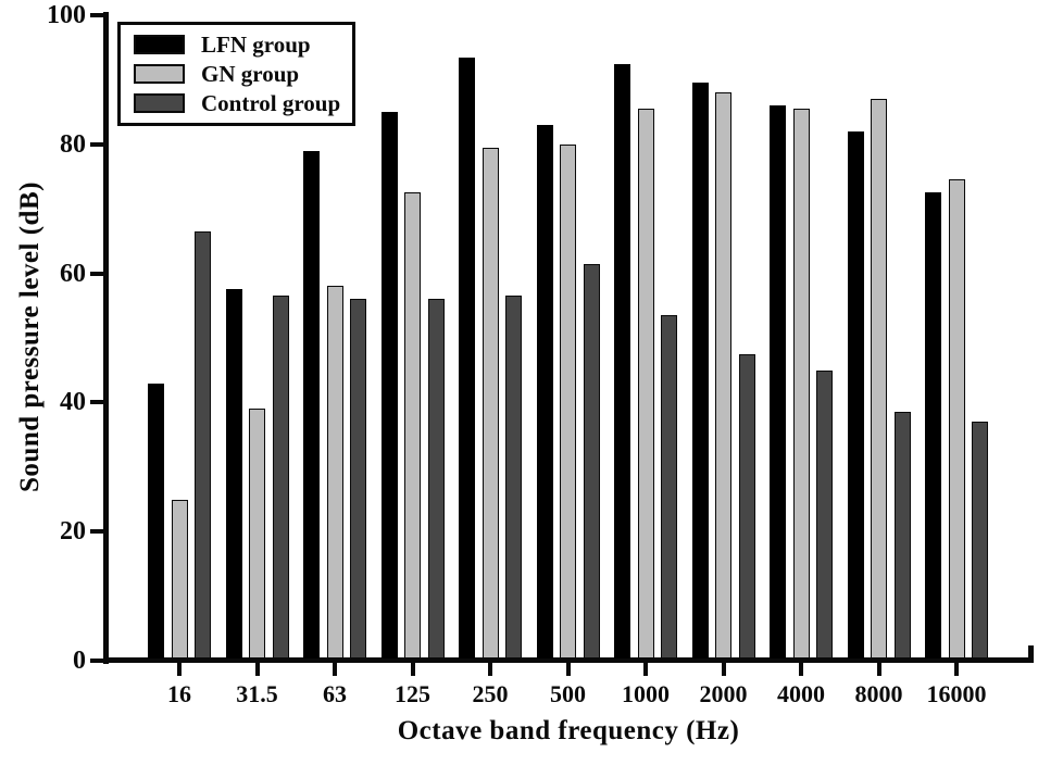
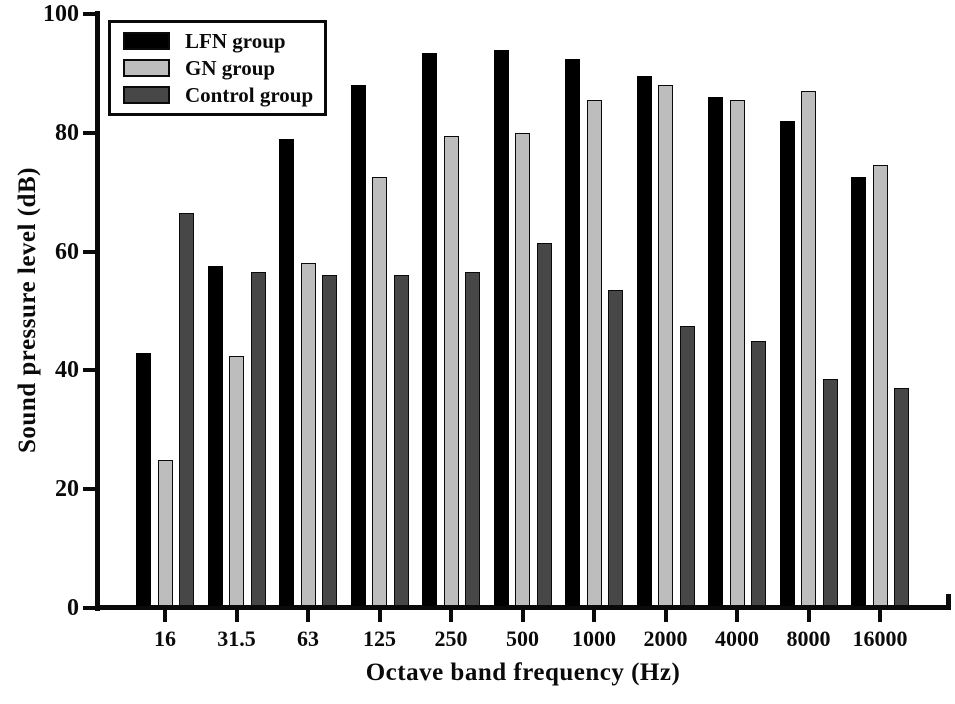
GN group/31.5: 39 -> 42
LFN group/125: 85 -> 88
LFN group/500: 83 -> 94
